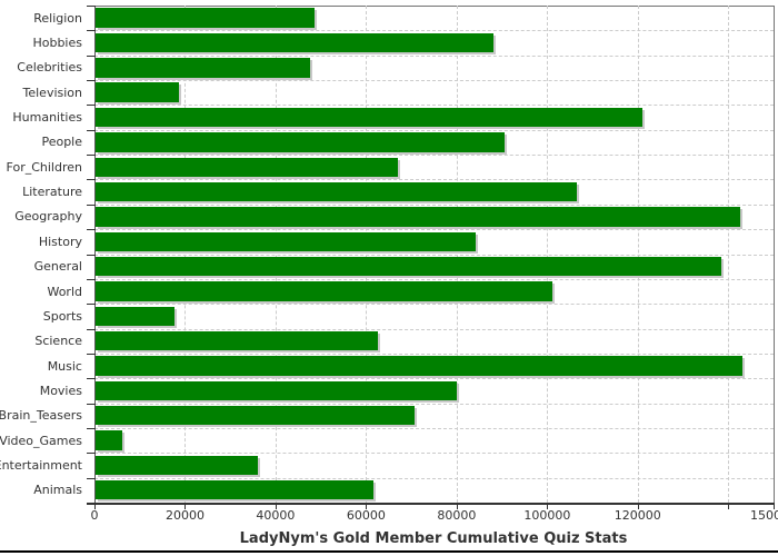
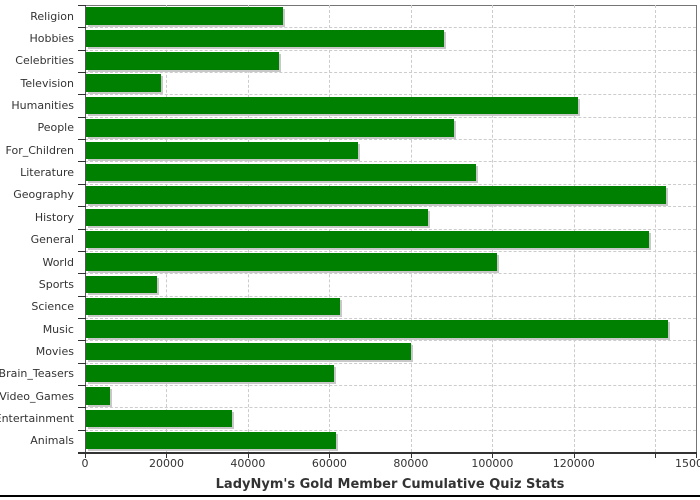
Literature: 106000 -> 96000
Brain_Teasers: 70000 -> 61000
